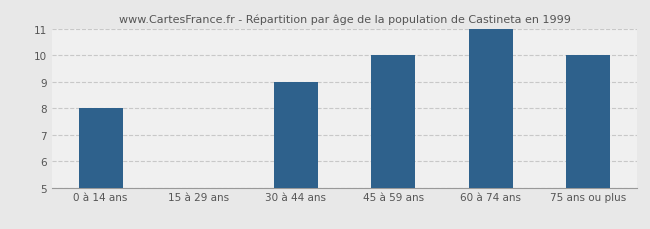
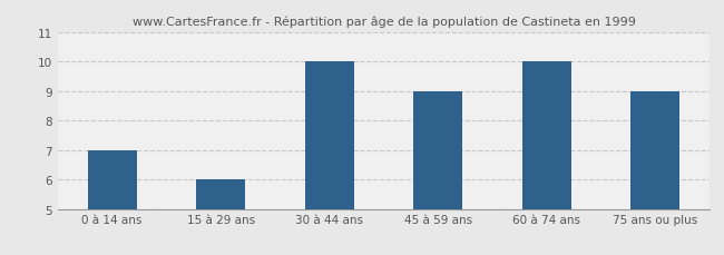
0 à 14 ans: 8 -> 7
15 à 29 ans: 5 -> 6
30 à 44 ans: 9 -> 10
45 à 59 ans: 10 -> 9
60 à 74 ans: 11 -> 10
75 ans ou plus: 10 -> 9
